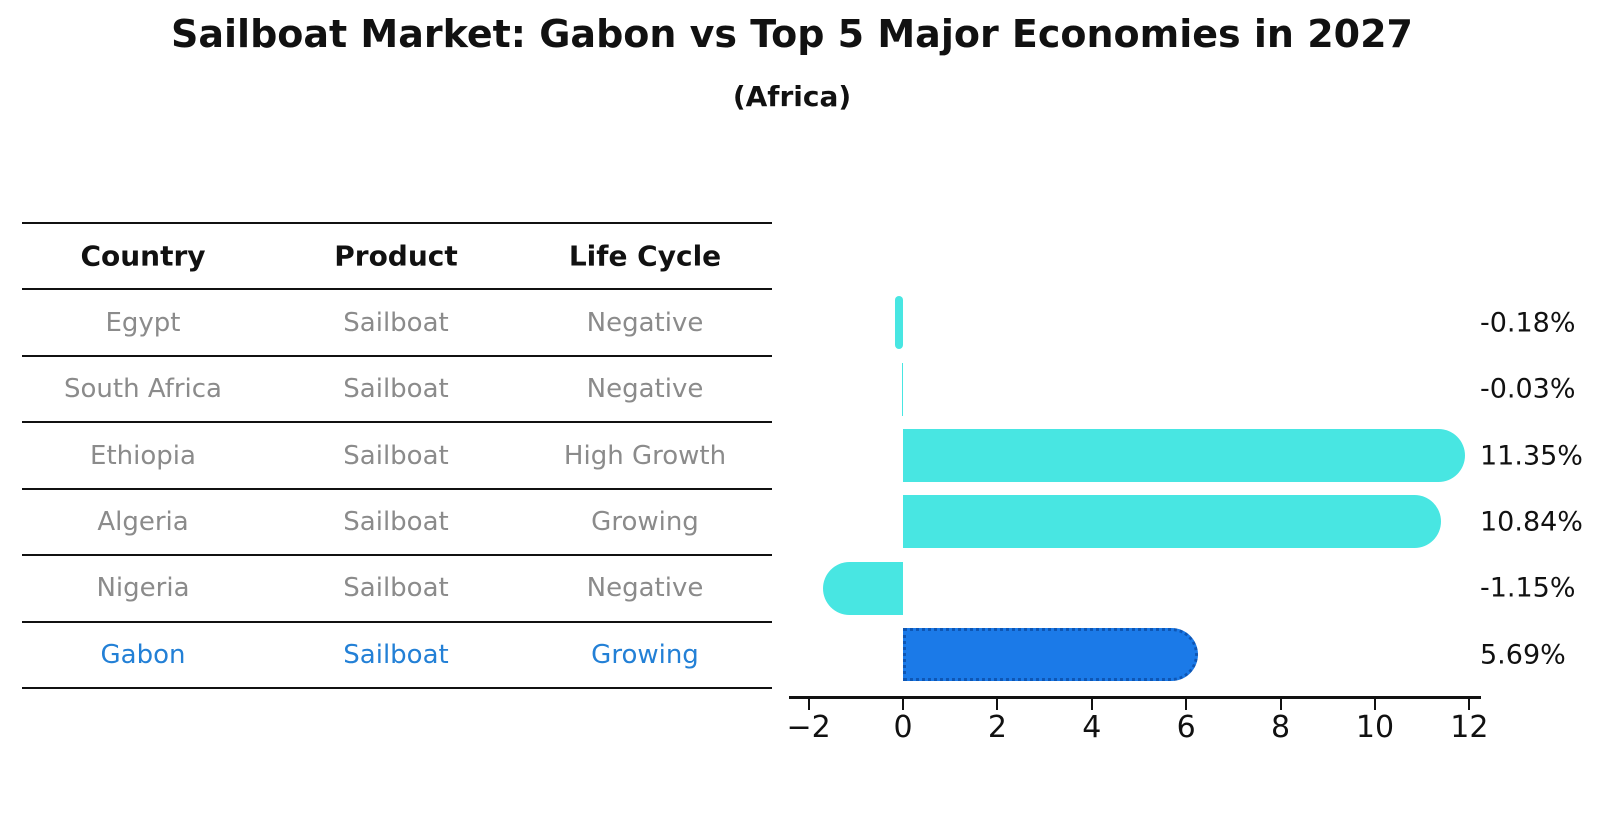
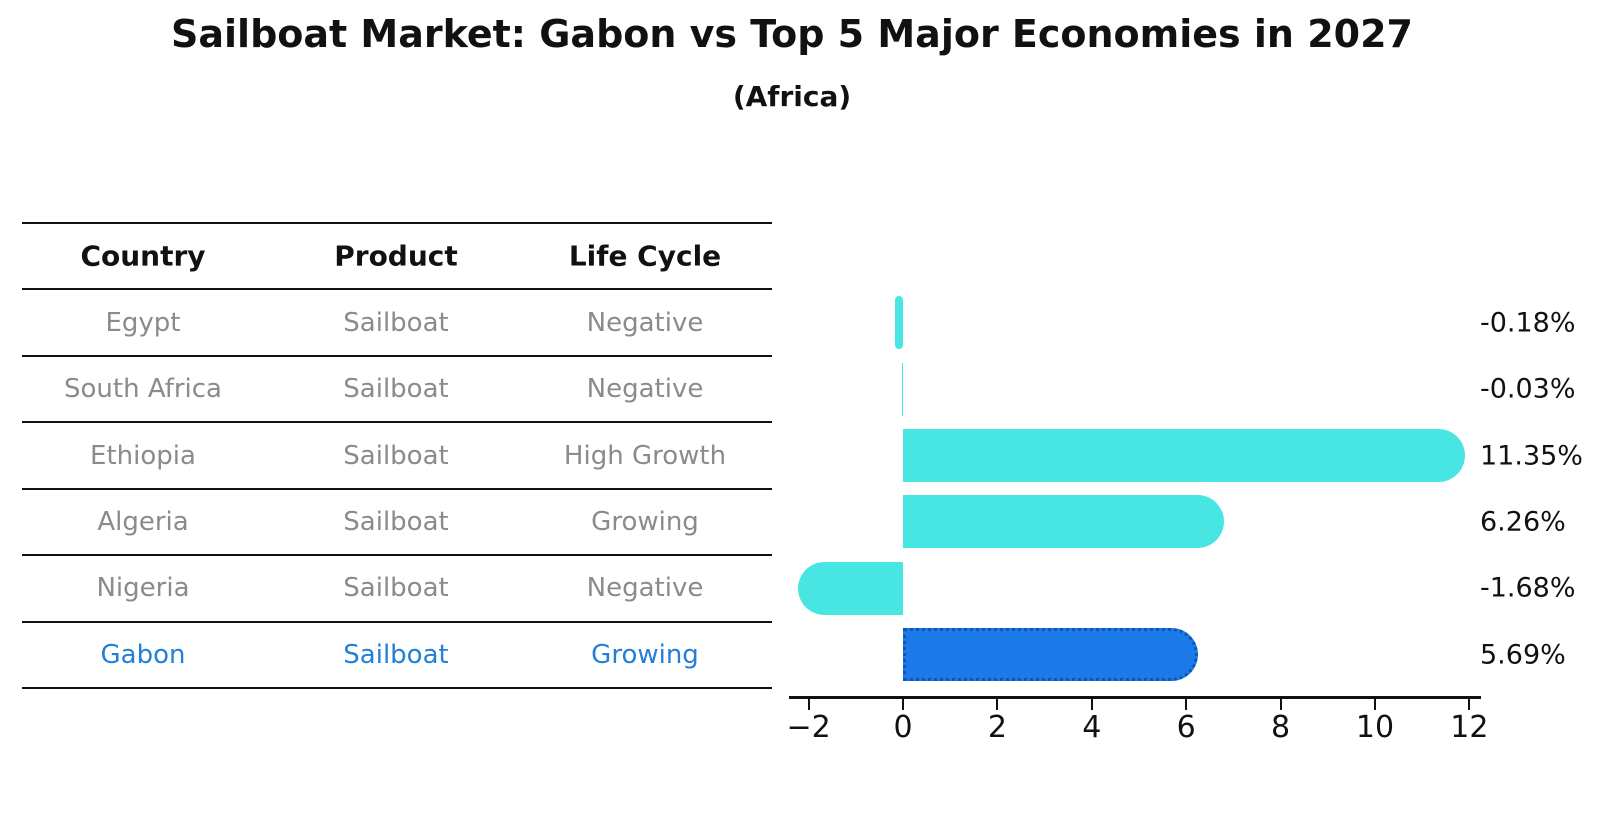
Algeria: 10.84% -> 6.26%
Nigeria: -1.15% -> -1.68%
